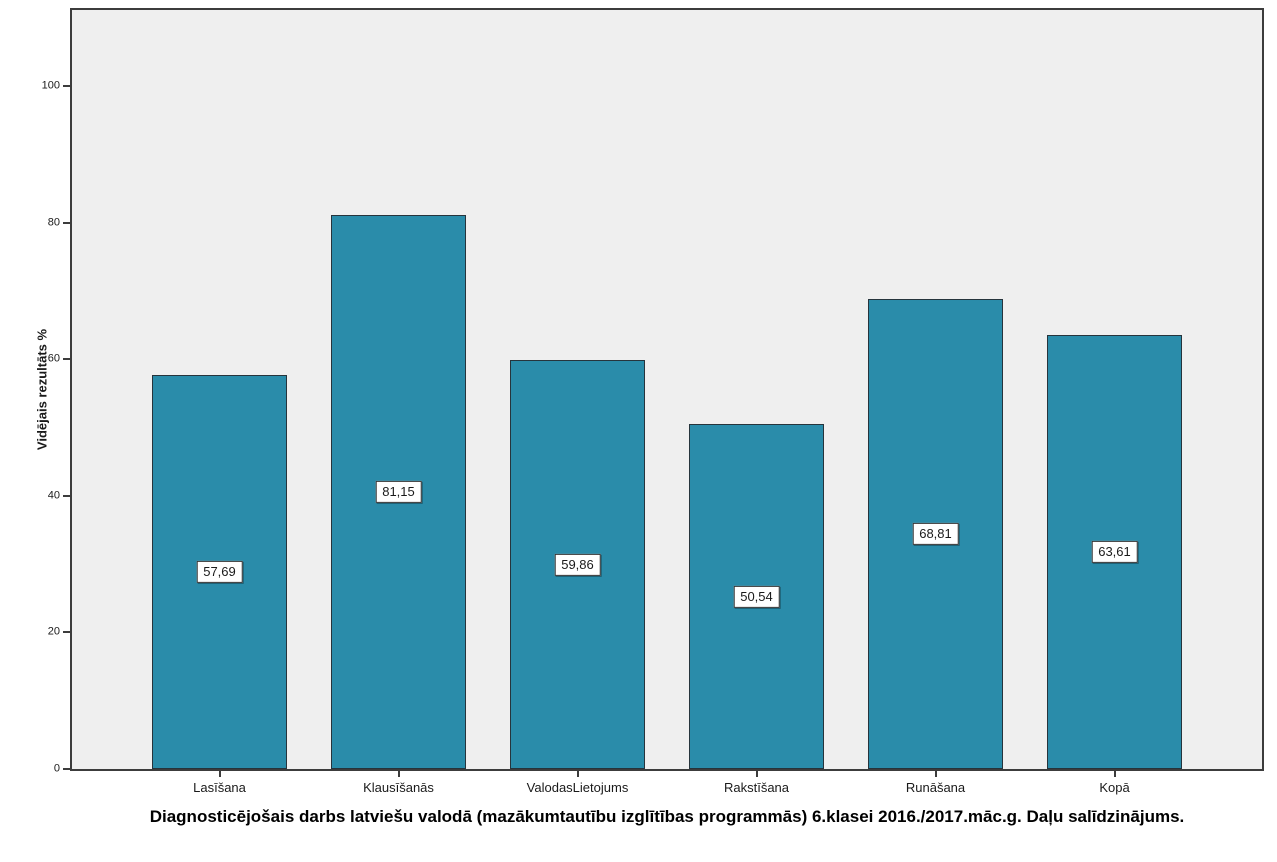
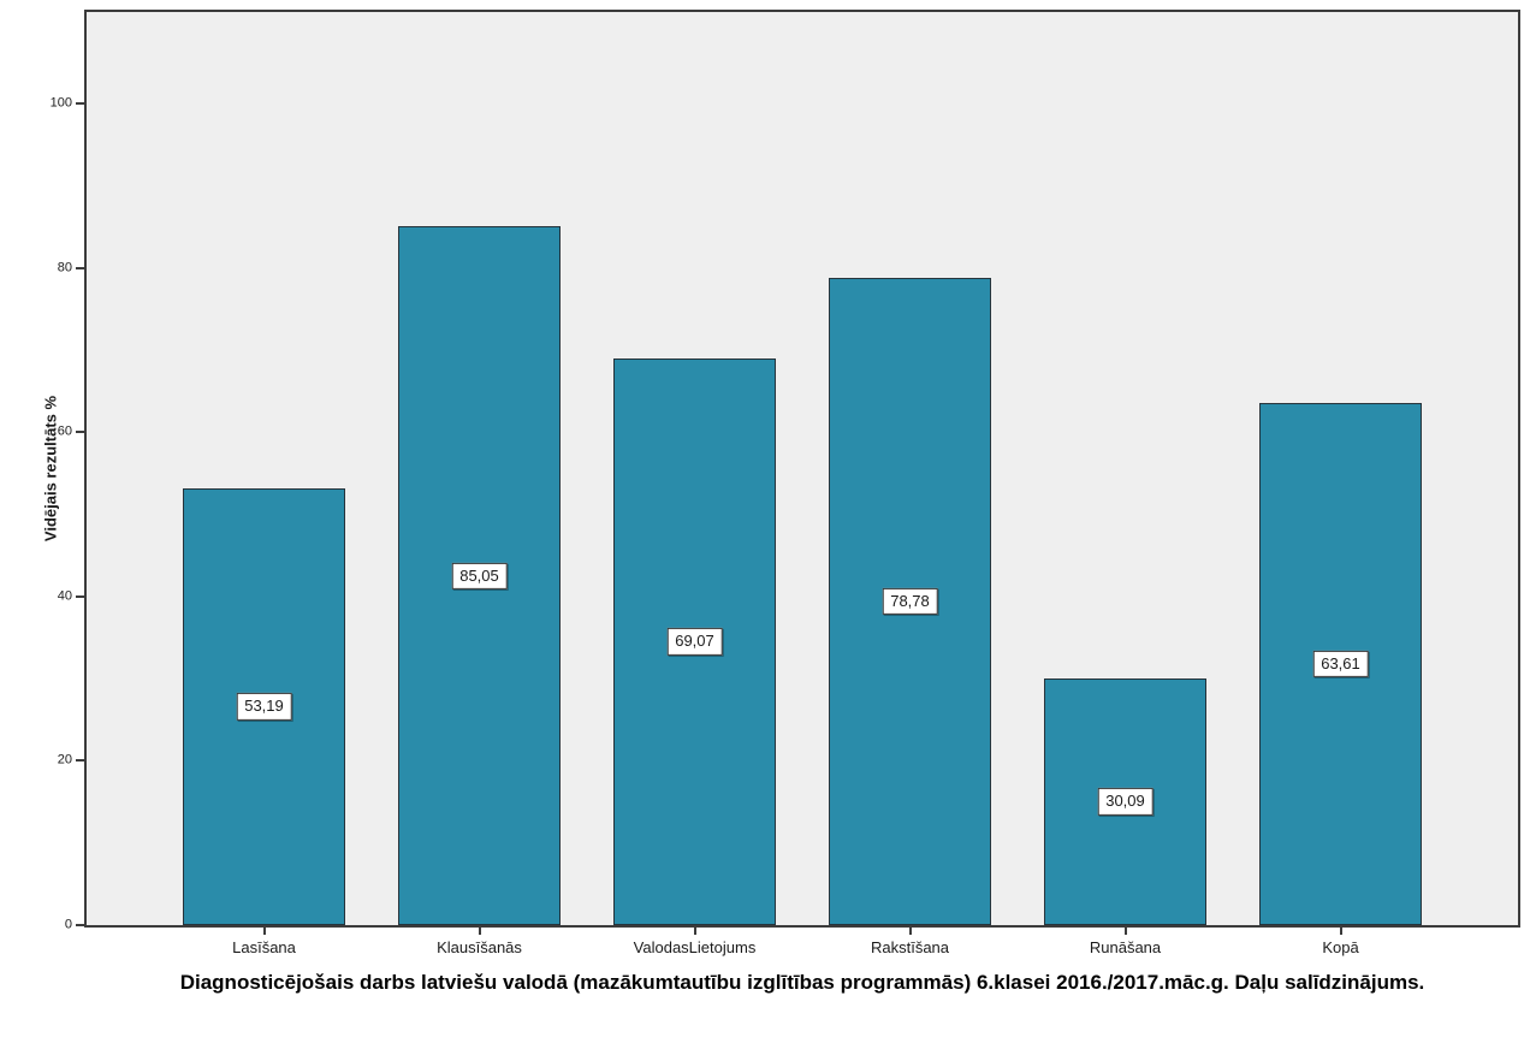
Lasīšana: 57,69 -> 53,19
Klausīšanās: 81,15 -> 85,05
ValodasLietojums: 59,86 -> 69,07
Rakstīšana: 50,54 -> 78,78
Runāšana: 68,81 -> 30,09
